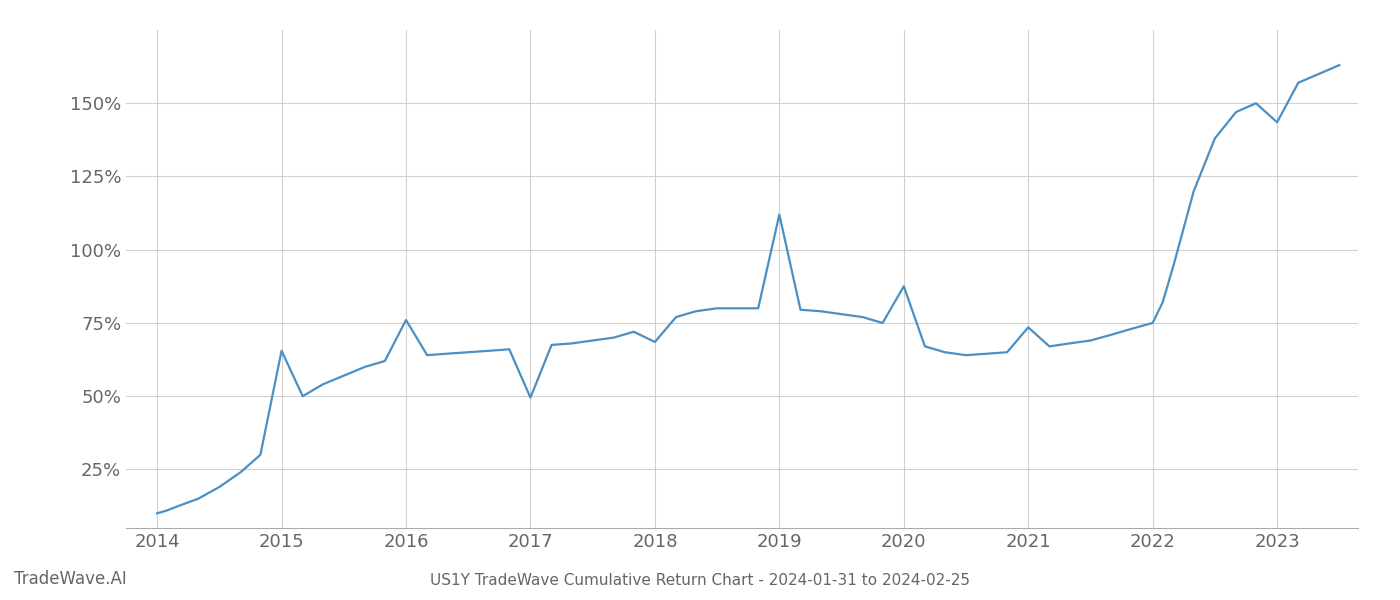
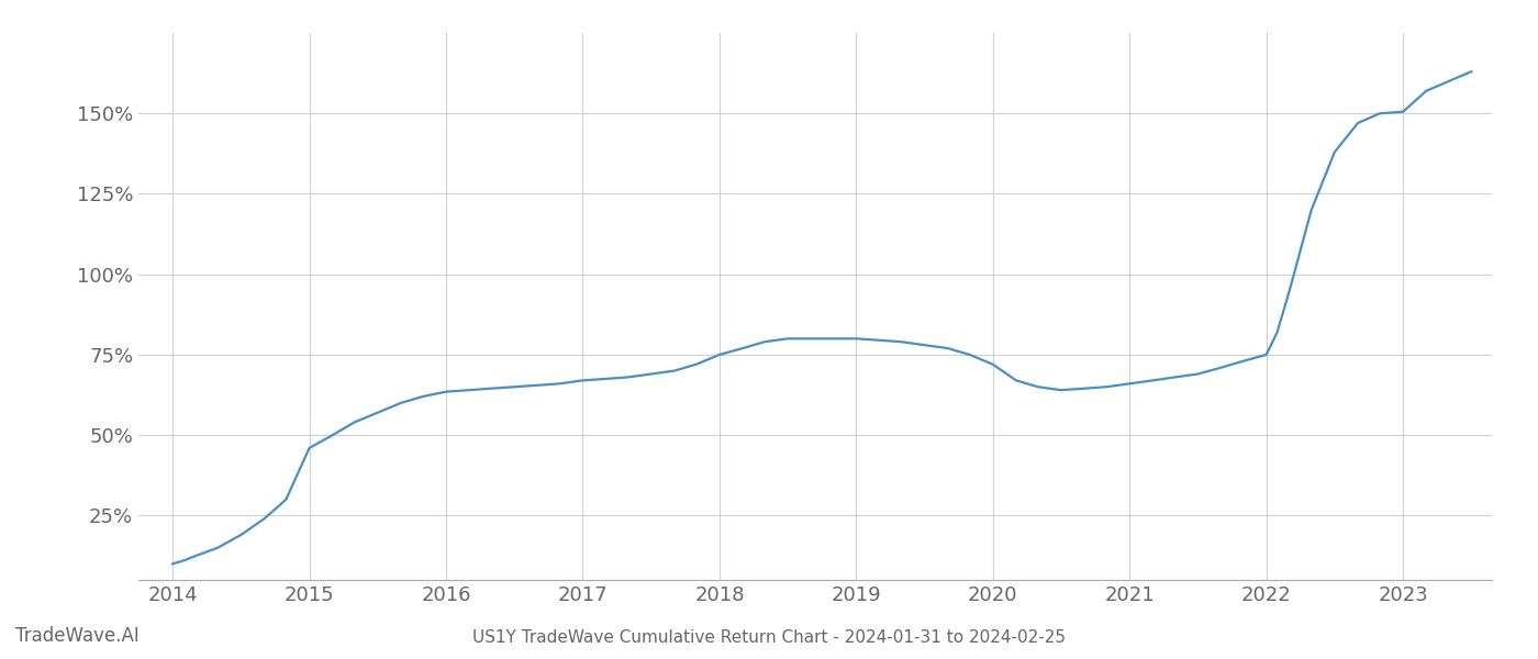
2015: 65.5% -> 46.0%
2016: 76.0% -> 63.5%
2017: 49.5% -> 67.0%
2018: 68.5% -> 75.0%
2019: 112.0% -> 80.0%
2020: 87.5% -> 72.0%
2021: 73.5% -> 66.0%
2023: 143.5% -> 150.5%
